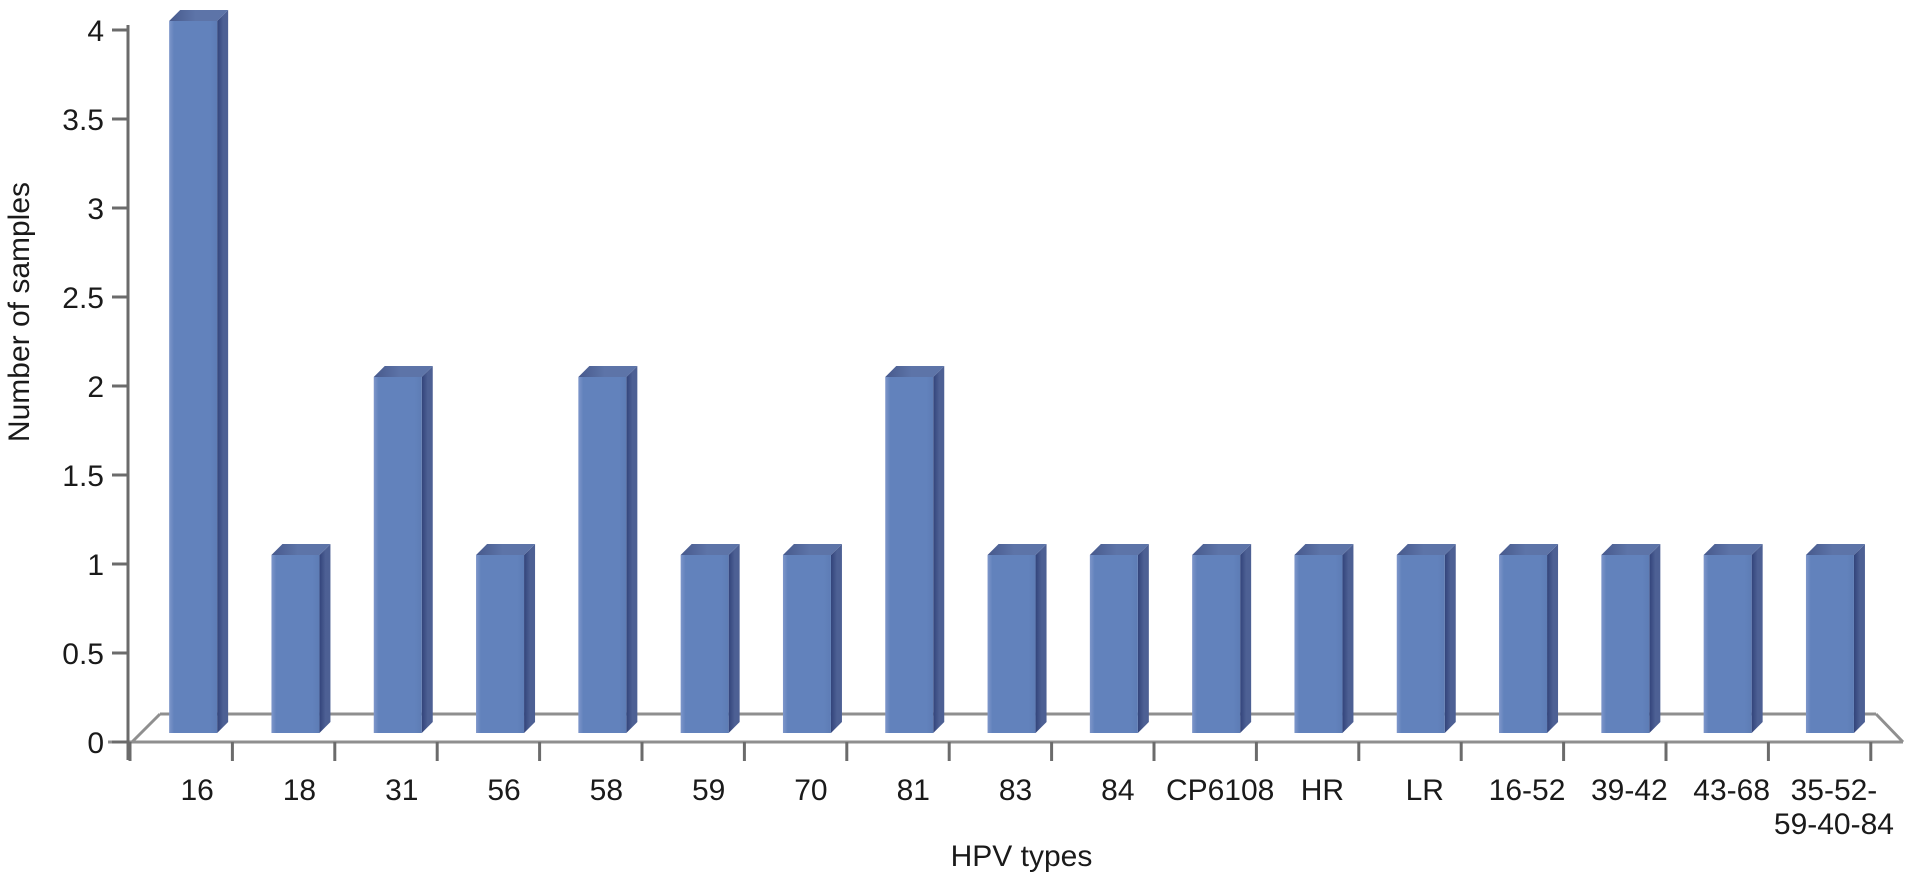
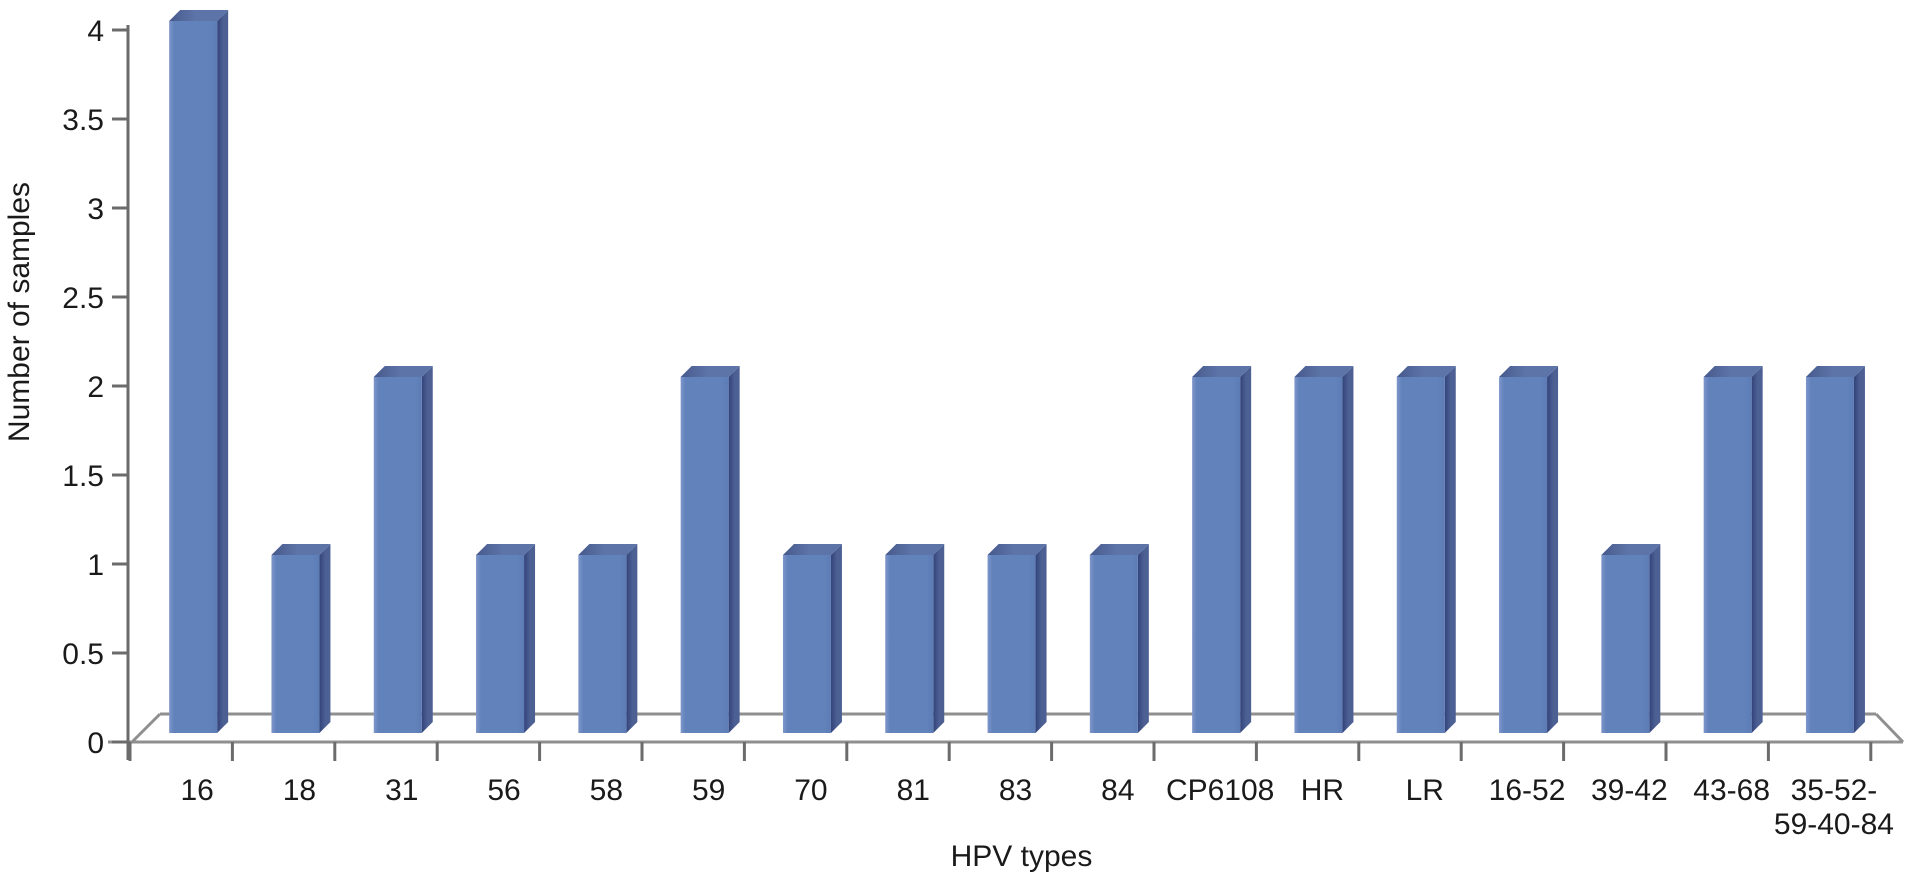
58: 2 -> 1
59: 1 -> 2
81: 2 -> 1
CP6108: 1 -> 2
HR: 1 -> 2
LR: 1 -> 2
16-52: 1 -> 2
43-68: 1 -> 2
35-52- 59-40-84: 1 -> 2
